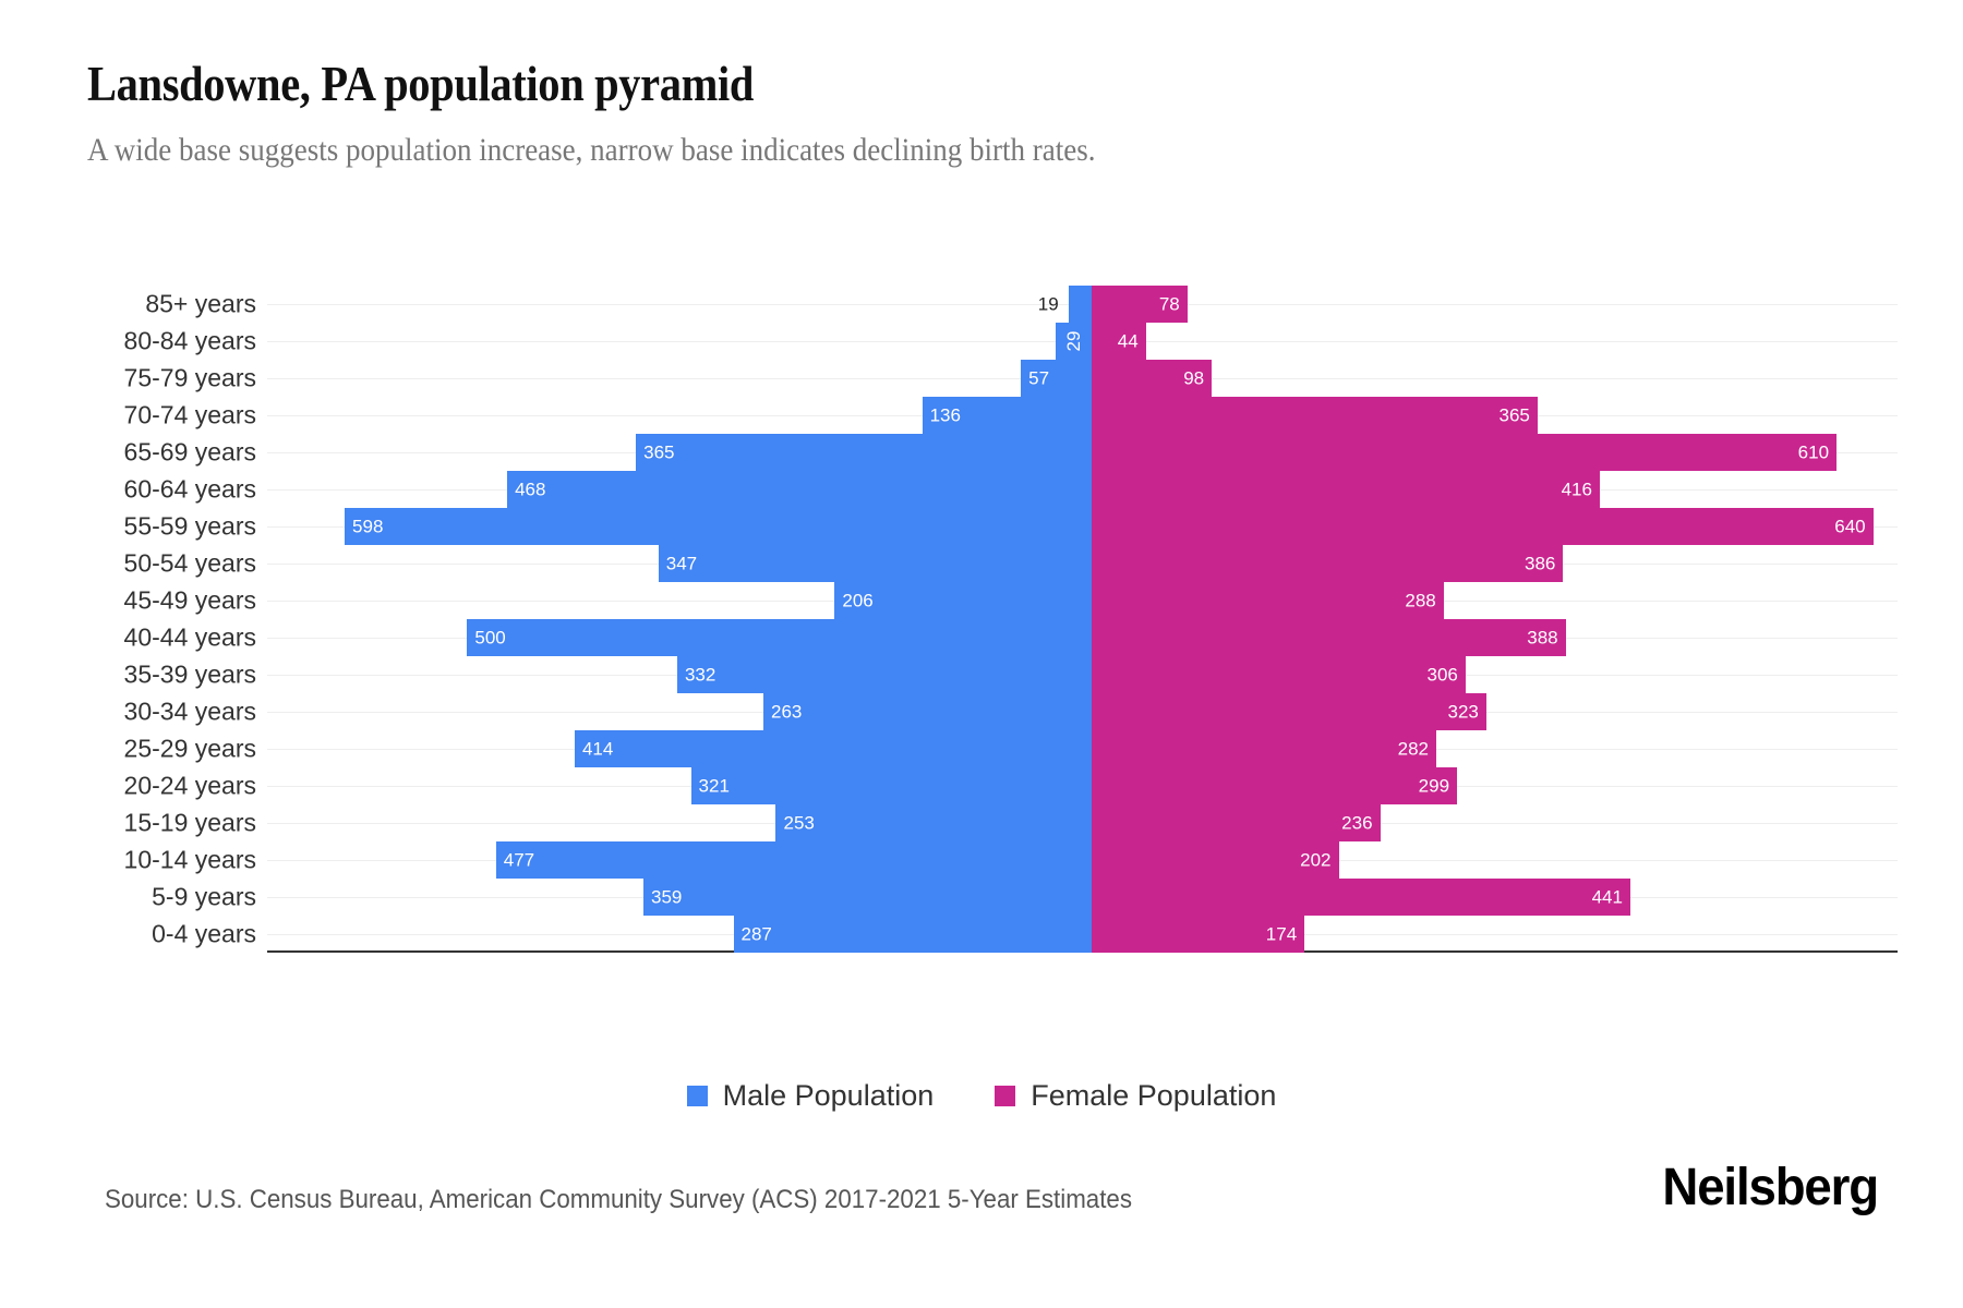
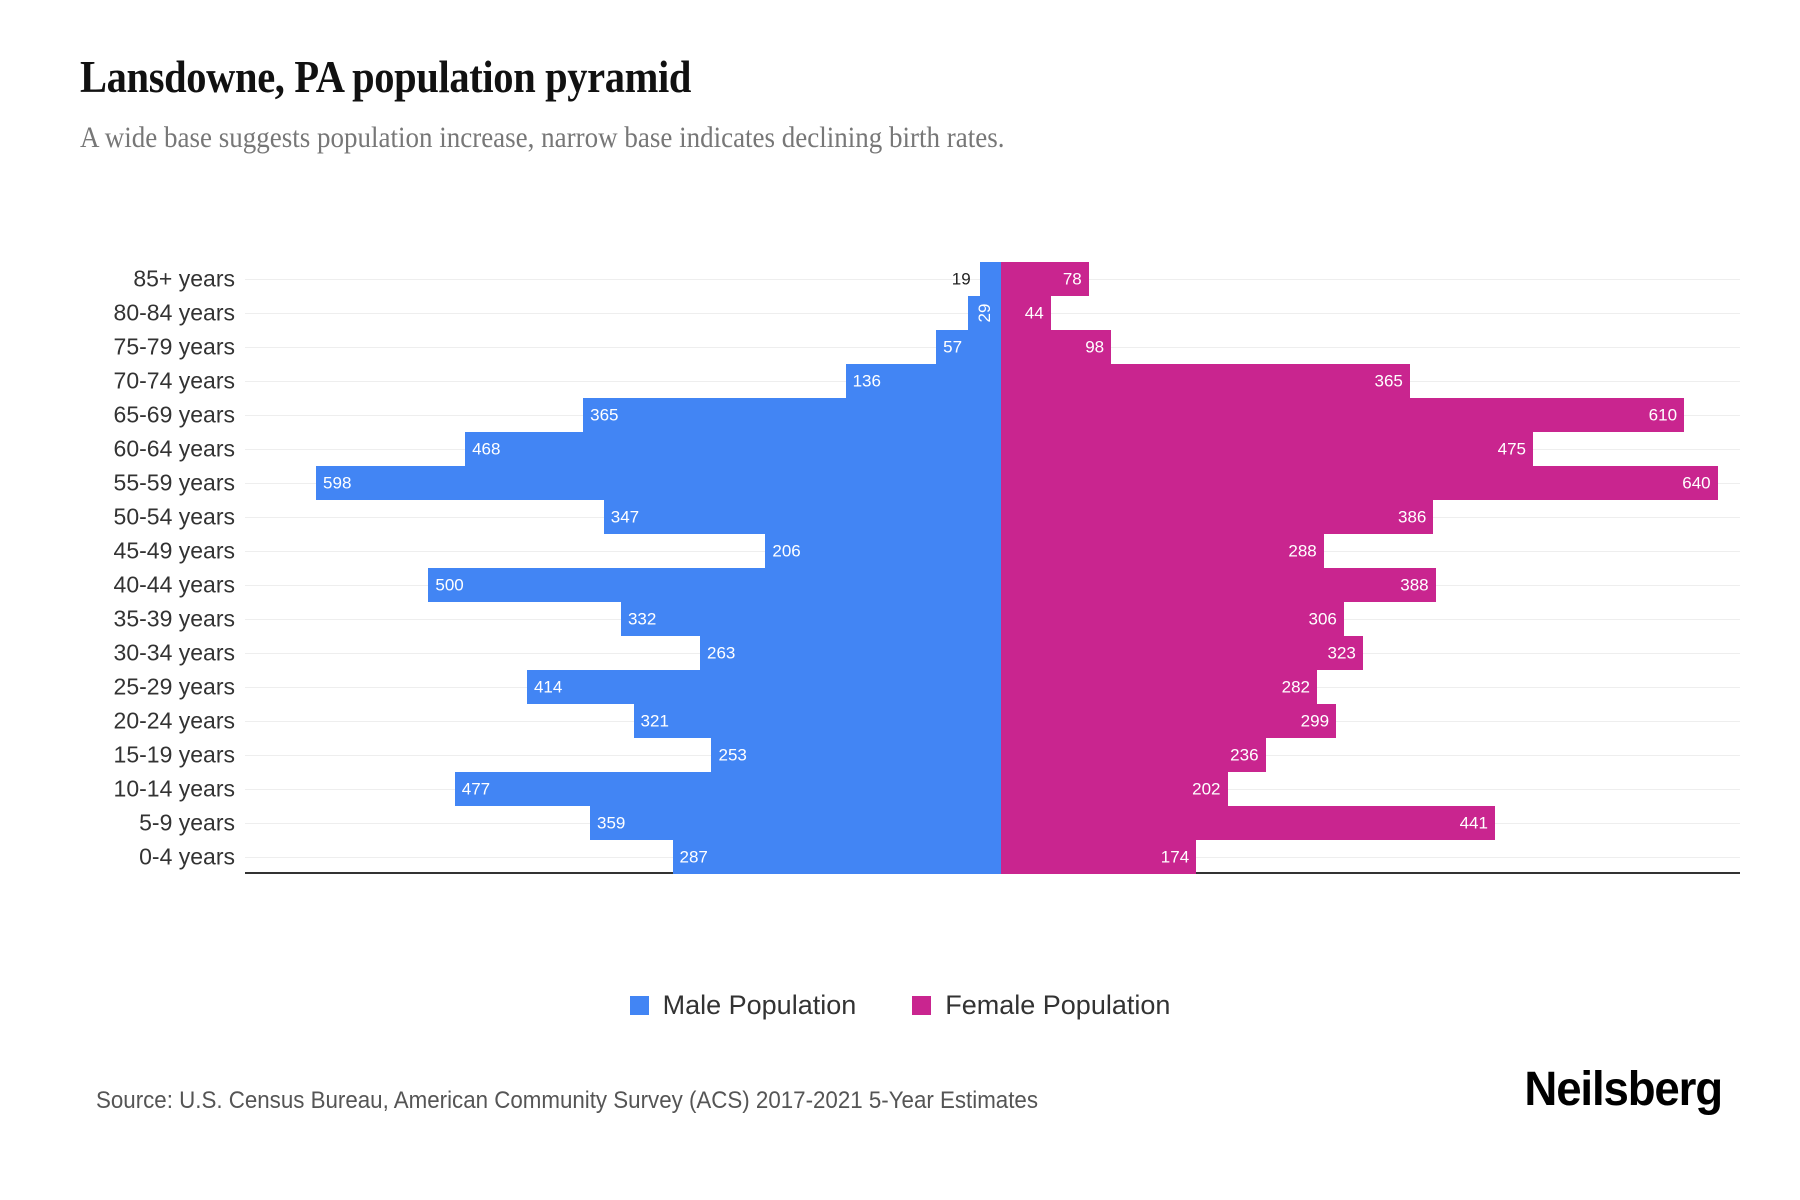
Female Population/60-64 years: 416 -> 475
